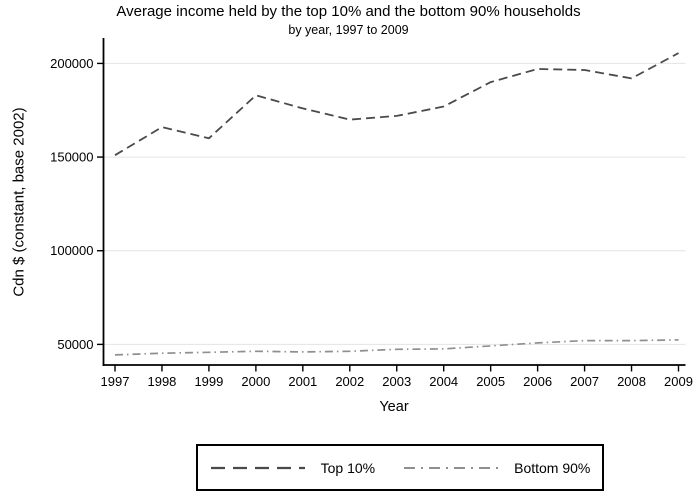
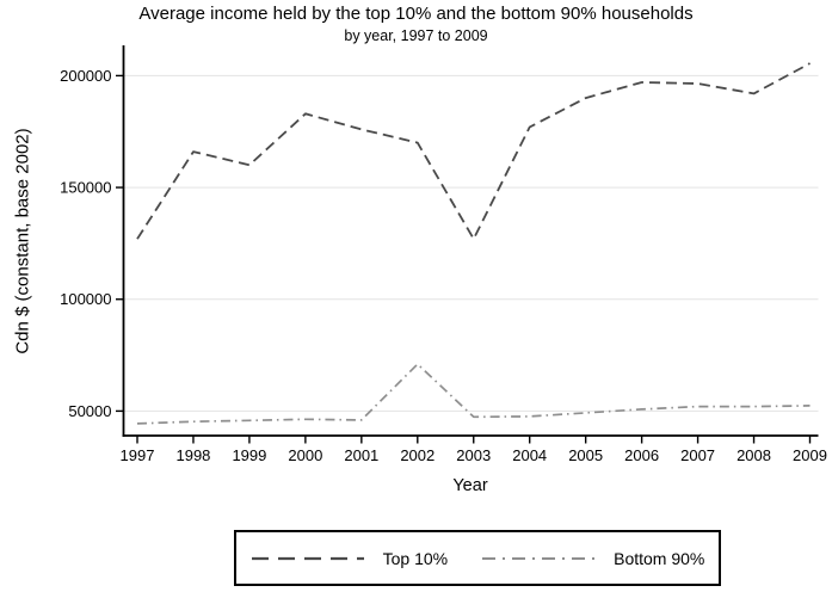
Top 10%/1997: 151000 -> 127000
Bottom 90%/2002: 46000 -> 71000
Top 10%/2003: 172000 -> 127000
